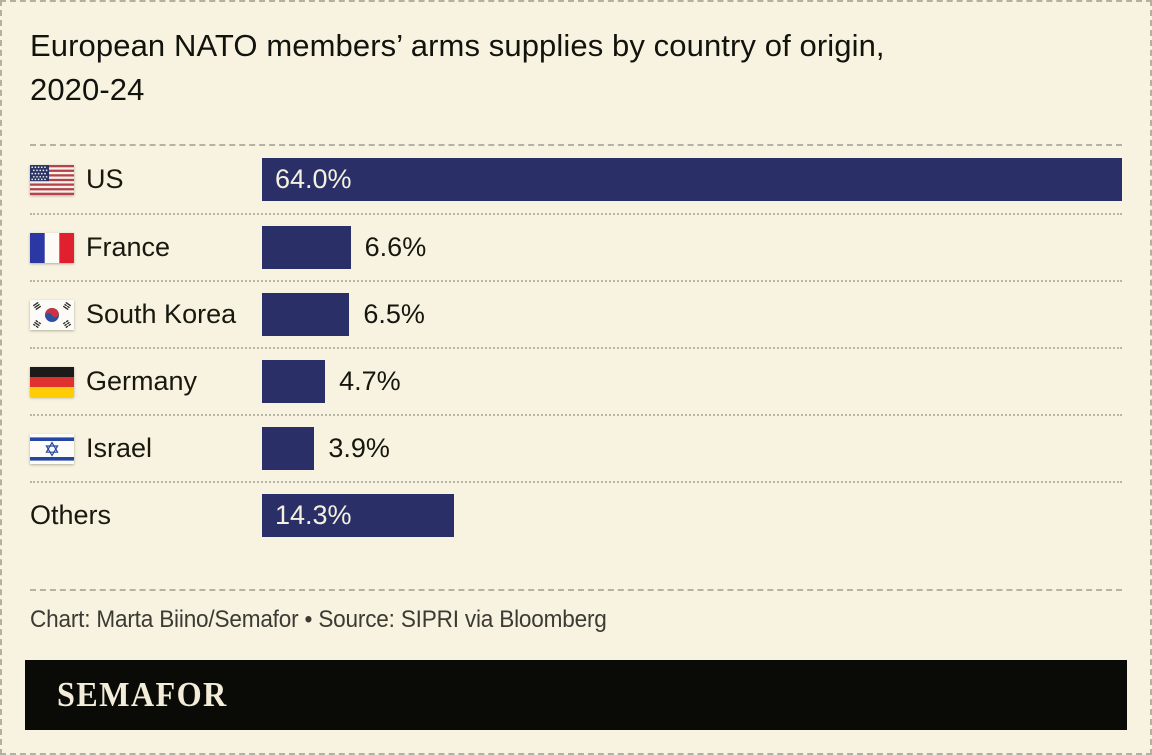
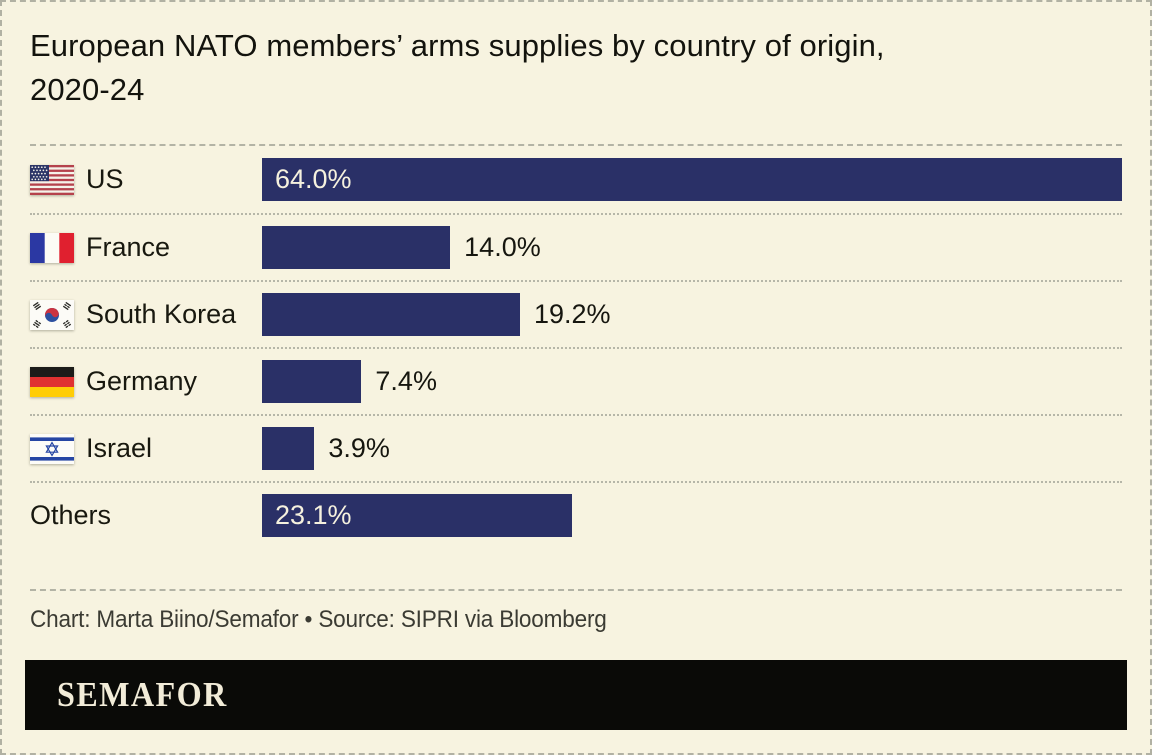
France: 6.6% -> 14.0%
South Korea: 6.5% -> 19.2%
Germany: 4.7% -> 7.4%
Others: 14.3% -> 23.1%
